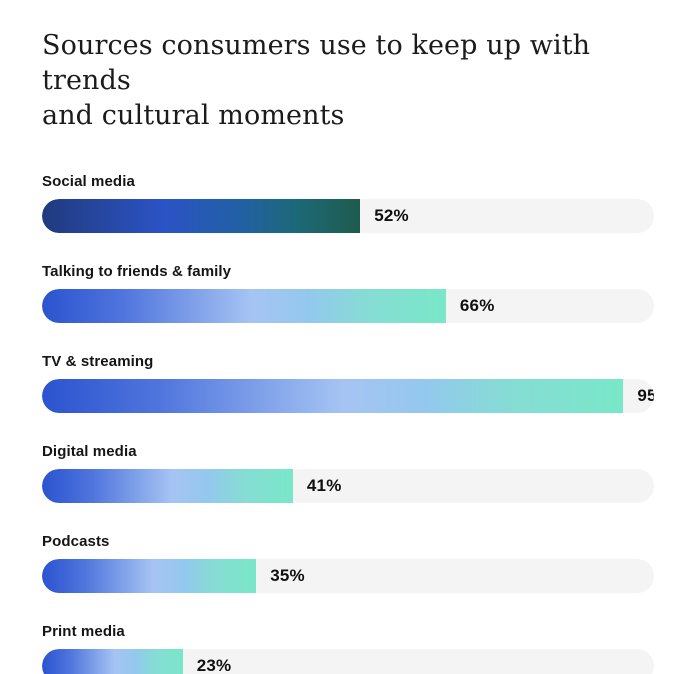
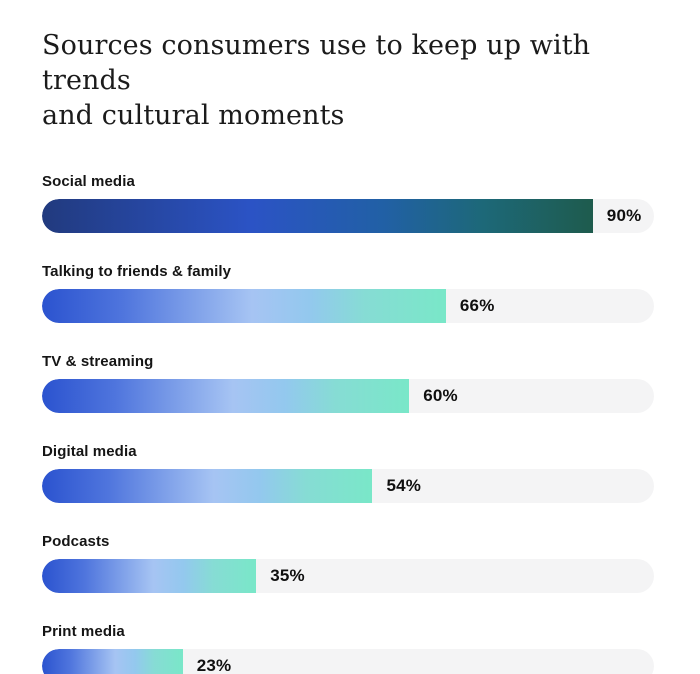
Social media: 52% -> 90%
TV & streaming: 95% -> 60%
Digital media: 41% -> 54%
